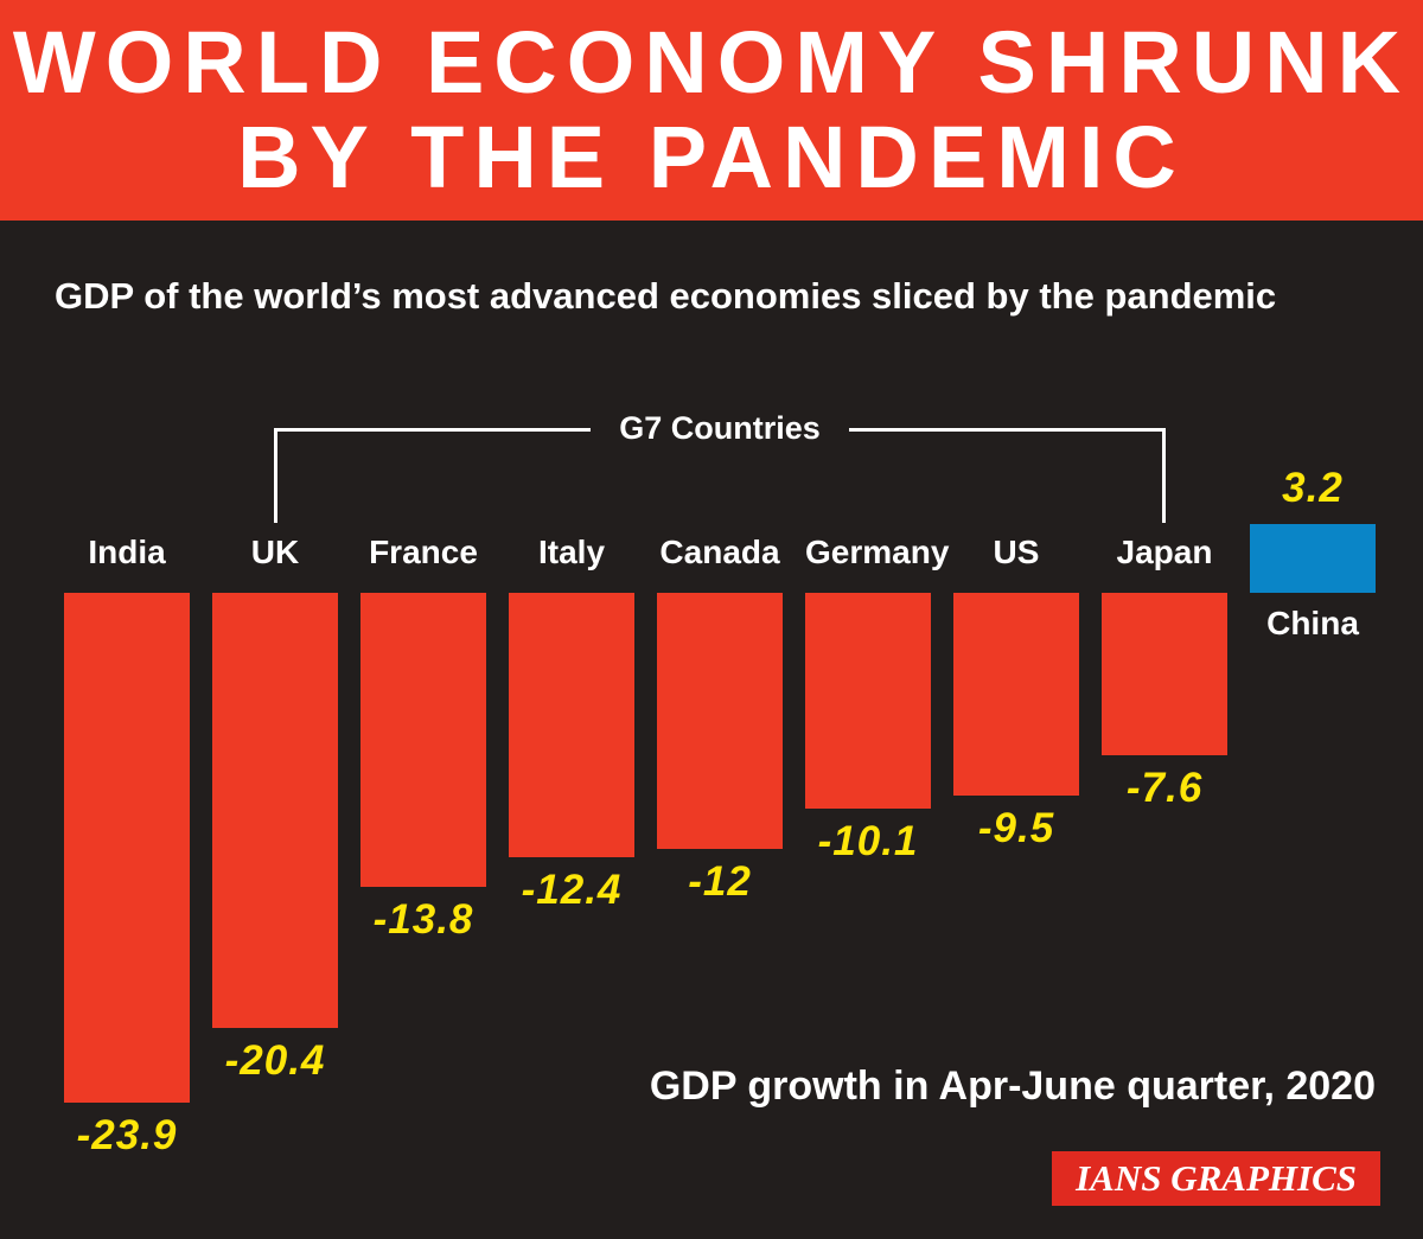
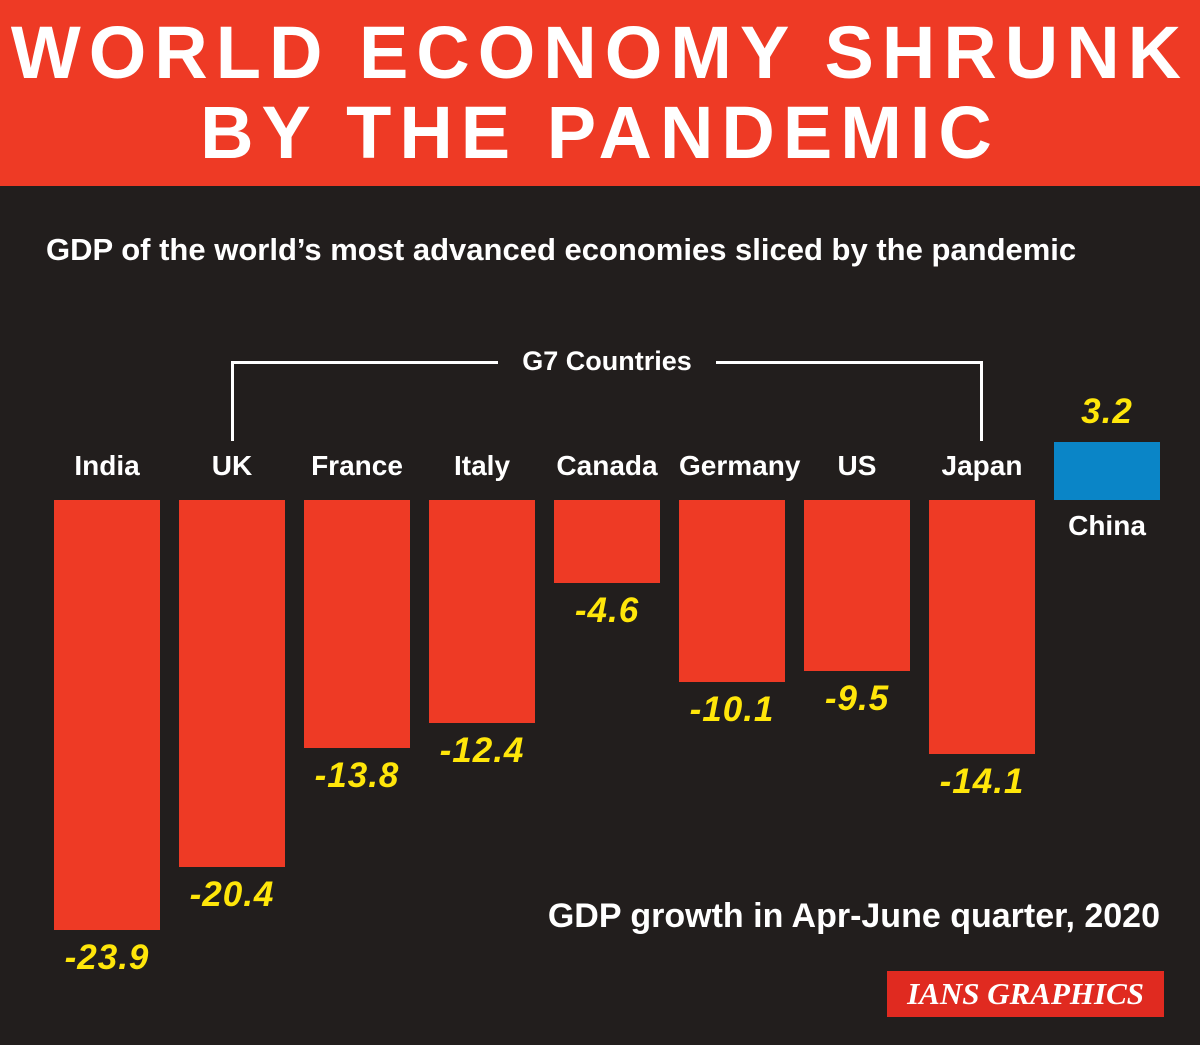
Canada: -12 -> -4.6
Japan: -7.6 -> -14.1
